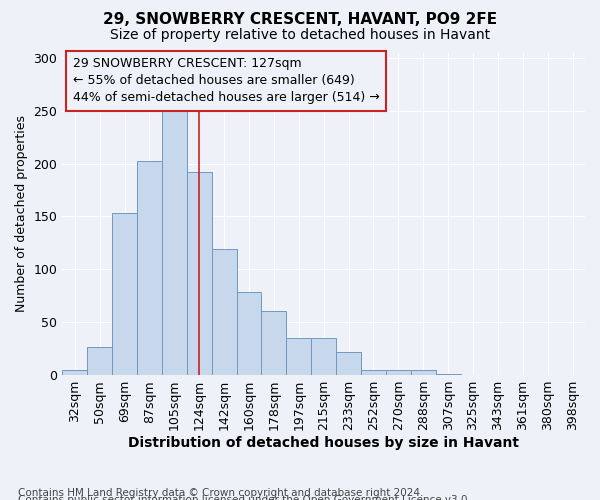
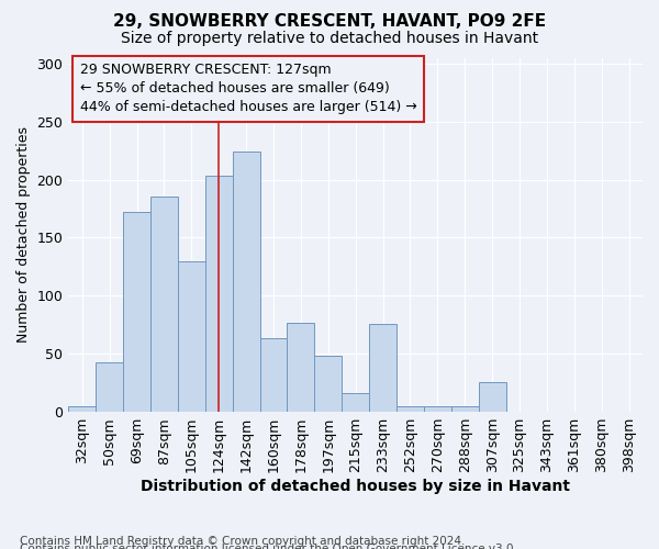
50sqm: 27 -> 43
69sqm: 153 -> 172
87sqm: 202 -> 185
105sqm: 250 -> 130
124sqm: 192 -> 203
142sqm: 119 -> 224
160sqm: 79 -> 63
178sqm: 61 -> 77
197sqm: 35 -> 48
215sqm: 35 -> 16
233sqm: 22 -> 76
307sqm: 1 -> 26
